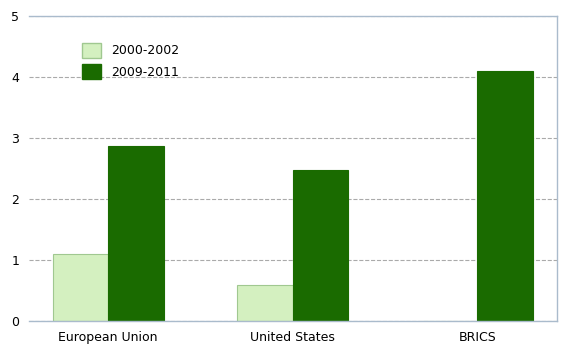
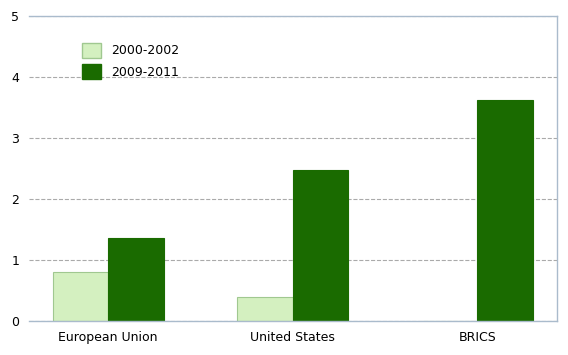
2000-2002/European Union: 1.1 -> 0.8
2009-2011/European Union: 2.87 -> 1.36
2000-2002/United States: 0.6 -> 0.4
2009-2011/BRICS: 4.10 -> 3.62
